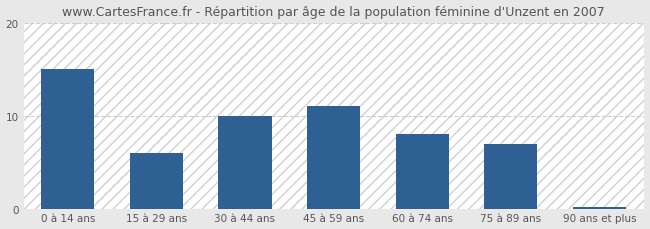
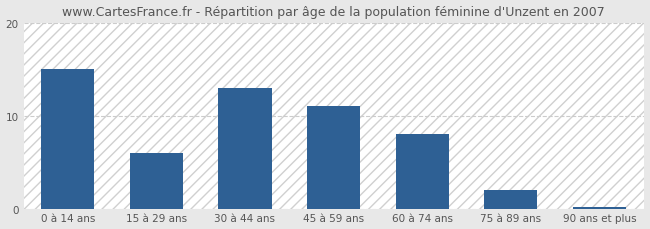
30 à 44 ans: 10.0 -> 13.0
75 à 89 ans: 7.0 -> 2.0
